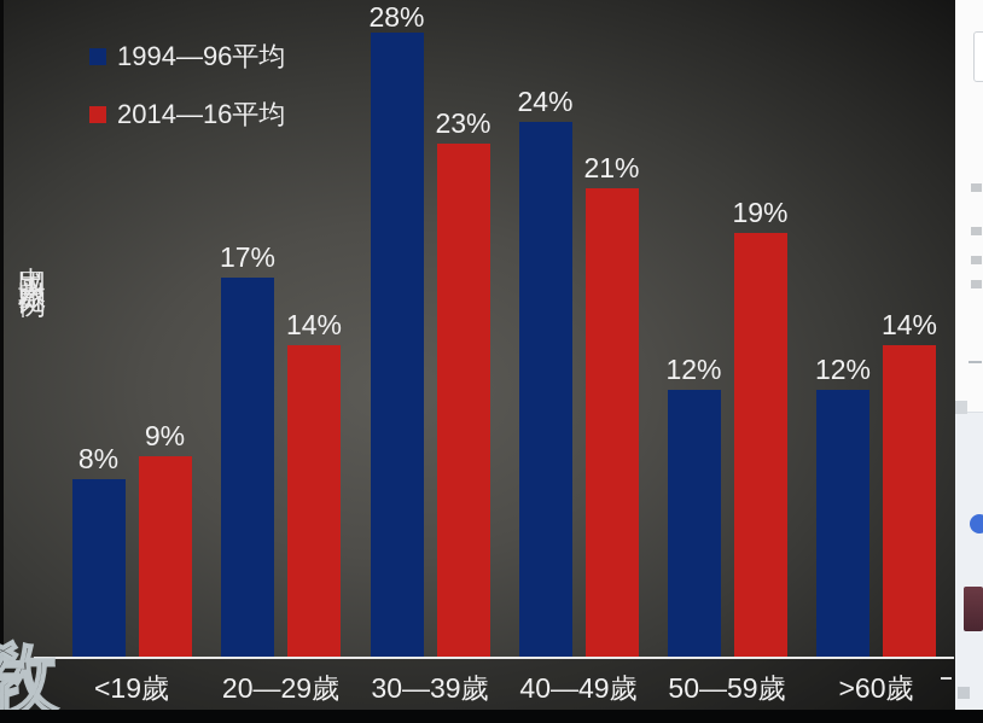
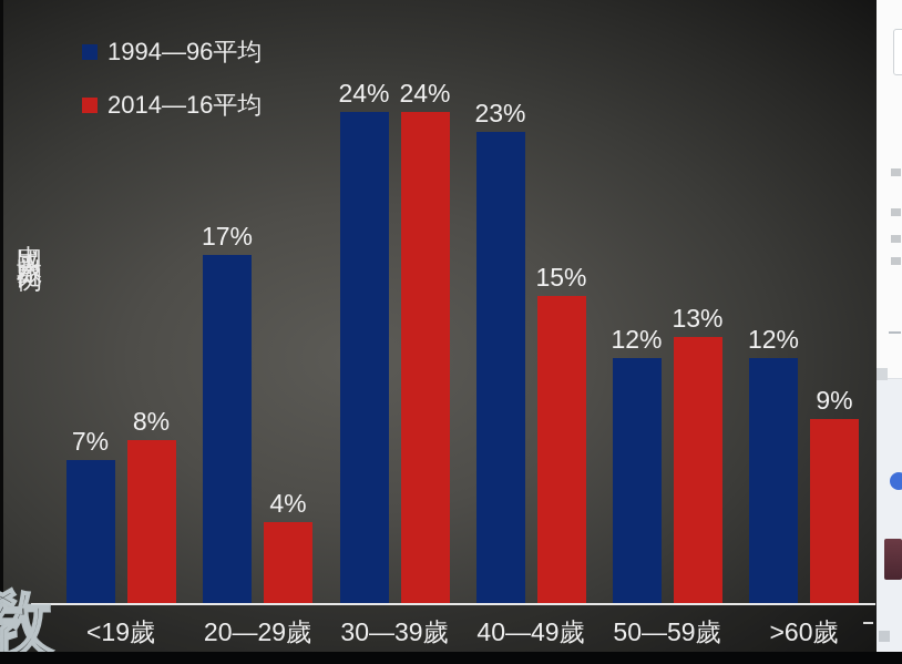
1994—96平均/<19歲: 8% -> 7%
2014—16平均/<19歲: 9% -> 8%
2014—16平均/20—29歲: 14% -> 4%
1994—96平均/30—39歲: 28% -> 24%
2014—16平均/30—39歲: 23% -> 24%
1994—96平均/40—49歲: 24% -> 23%
2014—16平均/40—49歲: 21% -> 15%
2014—16平均/50—59歲: 19% -> 13%
2014—16平均/>60歲: 14% -> 9%
